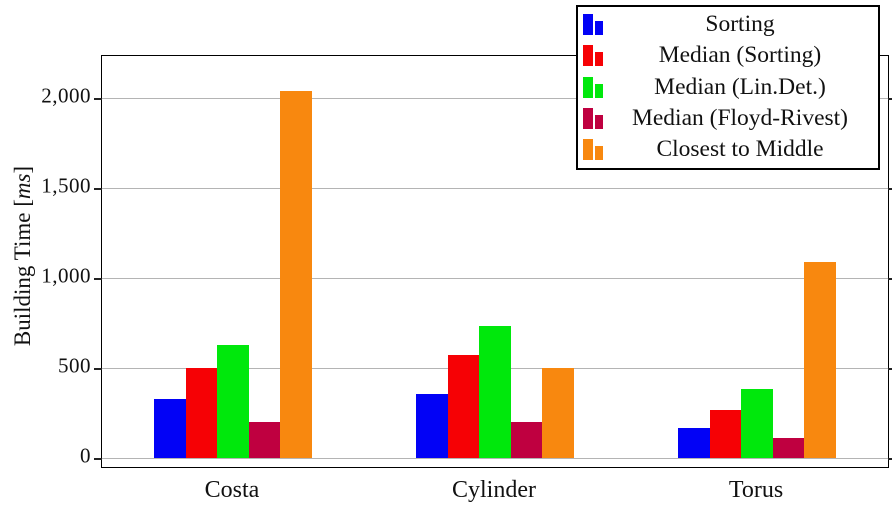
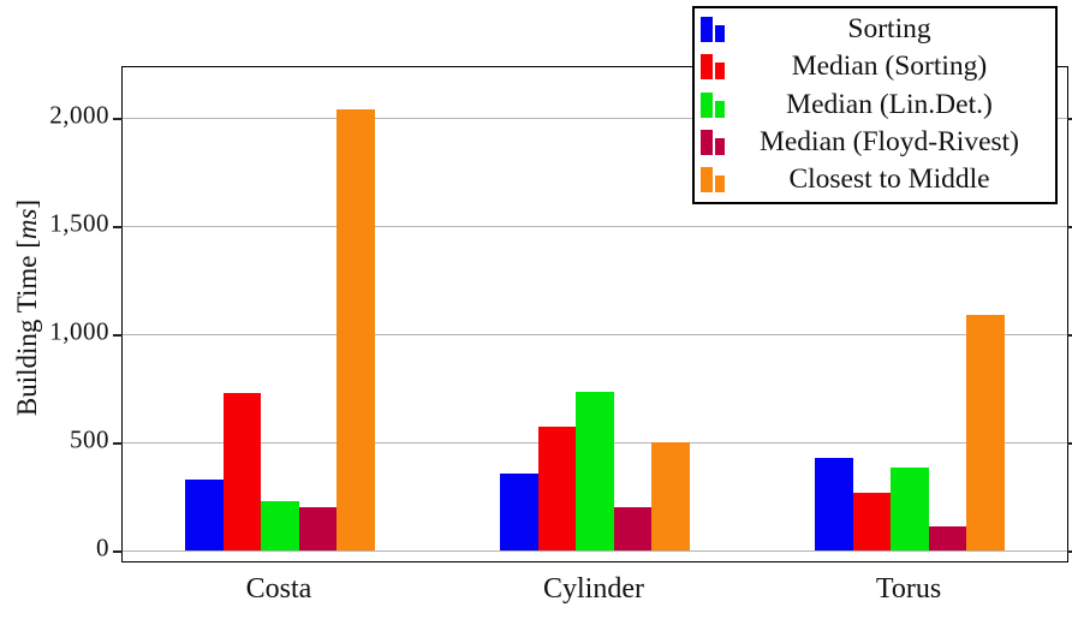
Median (Sorting)/Costa: 500 -> 730
Median (Lin.Det.)/Costa: 630 -> 230
Sorting/Torus: 160 -> 430
